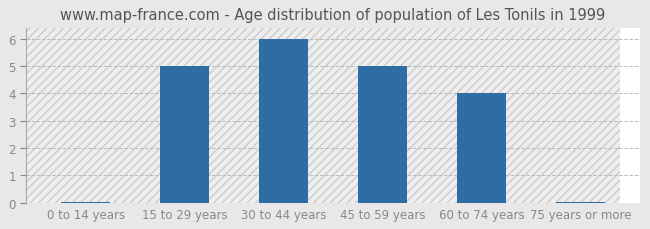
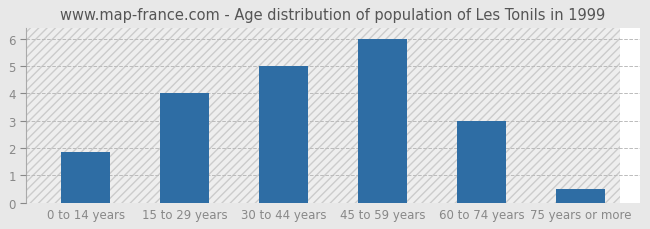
0 to 14 years: 0.04 -> 1.85
15 to 29 years: 5.00 -> 4.00
30 to 44 years: 6.00 -> 5.00
45 to 59 years: 5.00 -> 6.00
60 to 74 years: 4.00 -> 3.00
75 years or more: 0.04 -> 0.50
